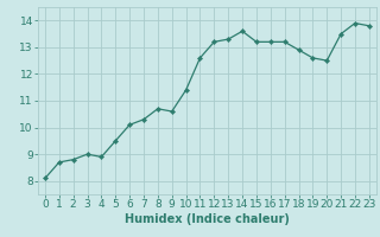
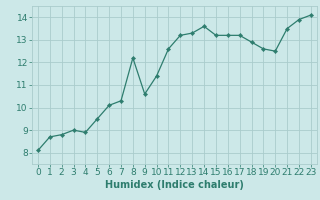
8: 10.7 -> 12.2
23: 13.8 -> 14.1
